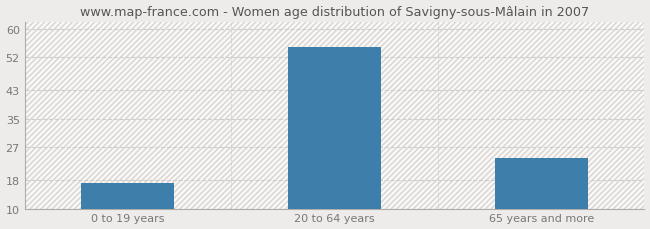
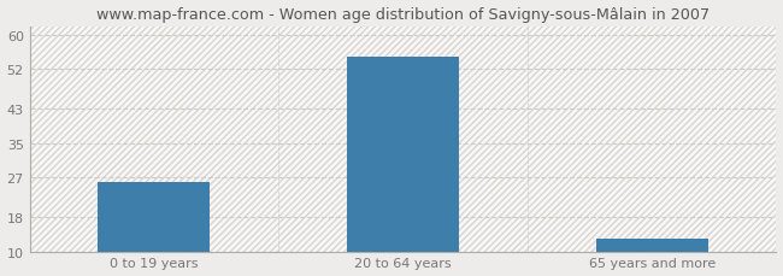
0 to 19 years: 17 -> 26
65 years and more: 24 -> 13
